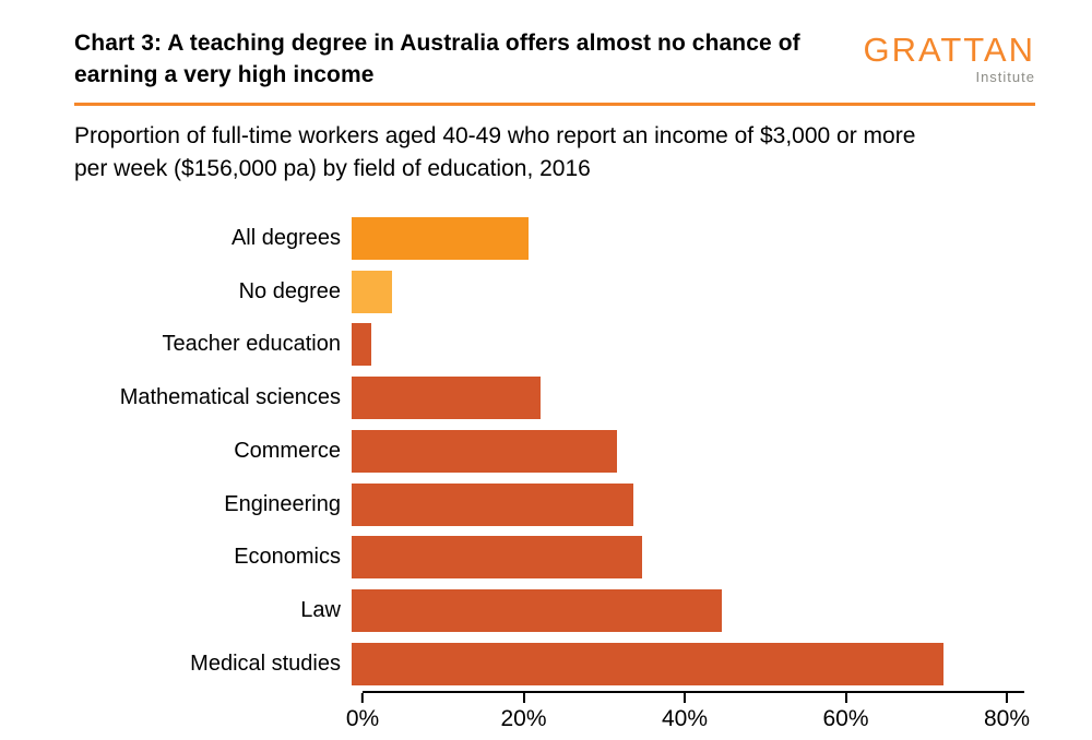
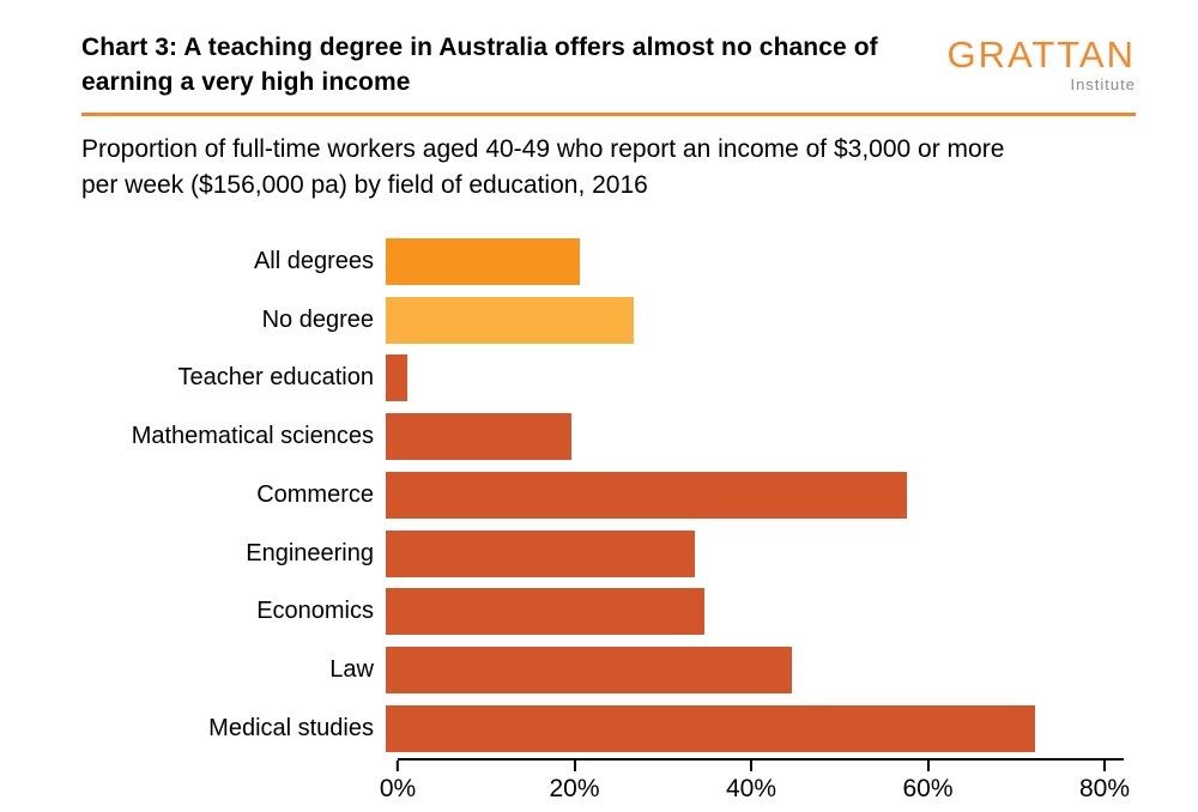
No degree: 5% -> 28%
Mathematical sciences: 24% -> 21%
Commerce: 33% -> 59%
